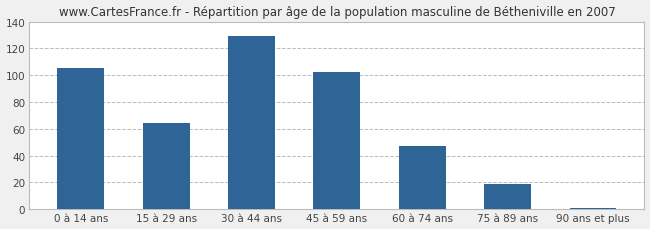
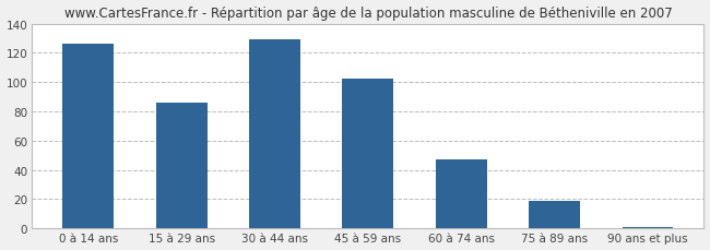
0 à 14 ans: 105 -> 126
15 à 29 ans: 64 -> 86
